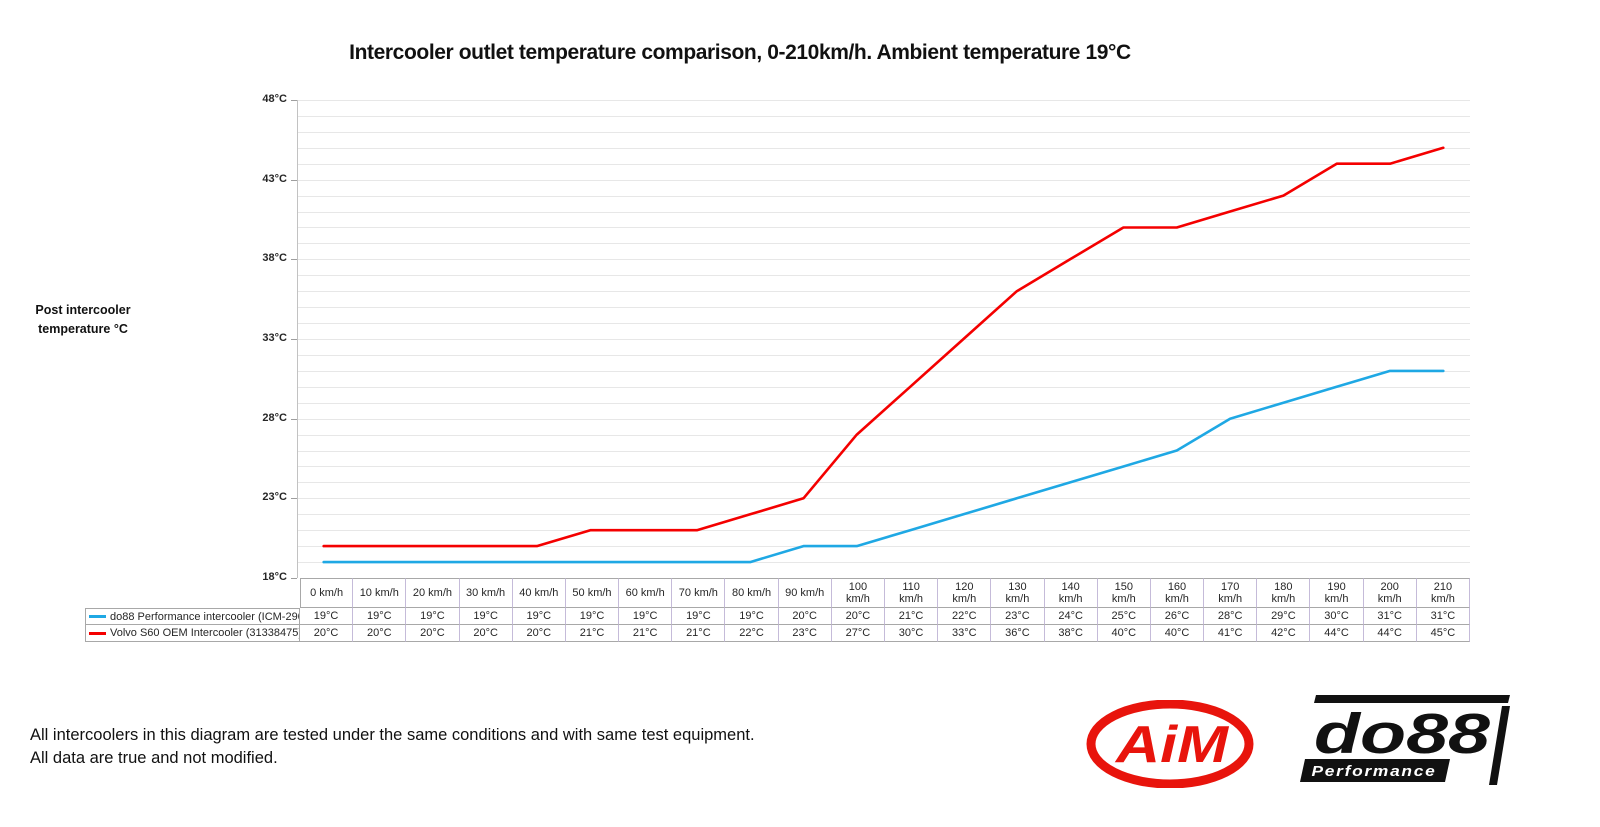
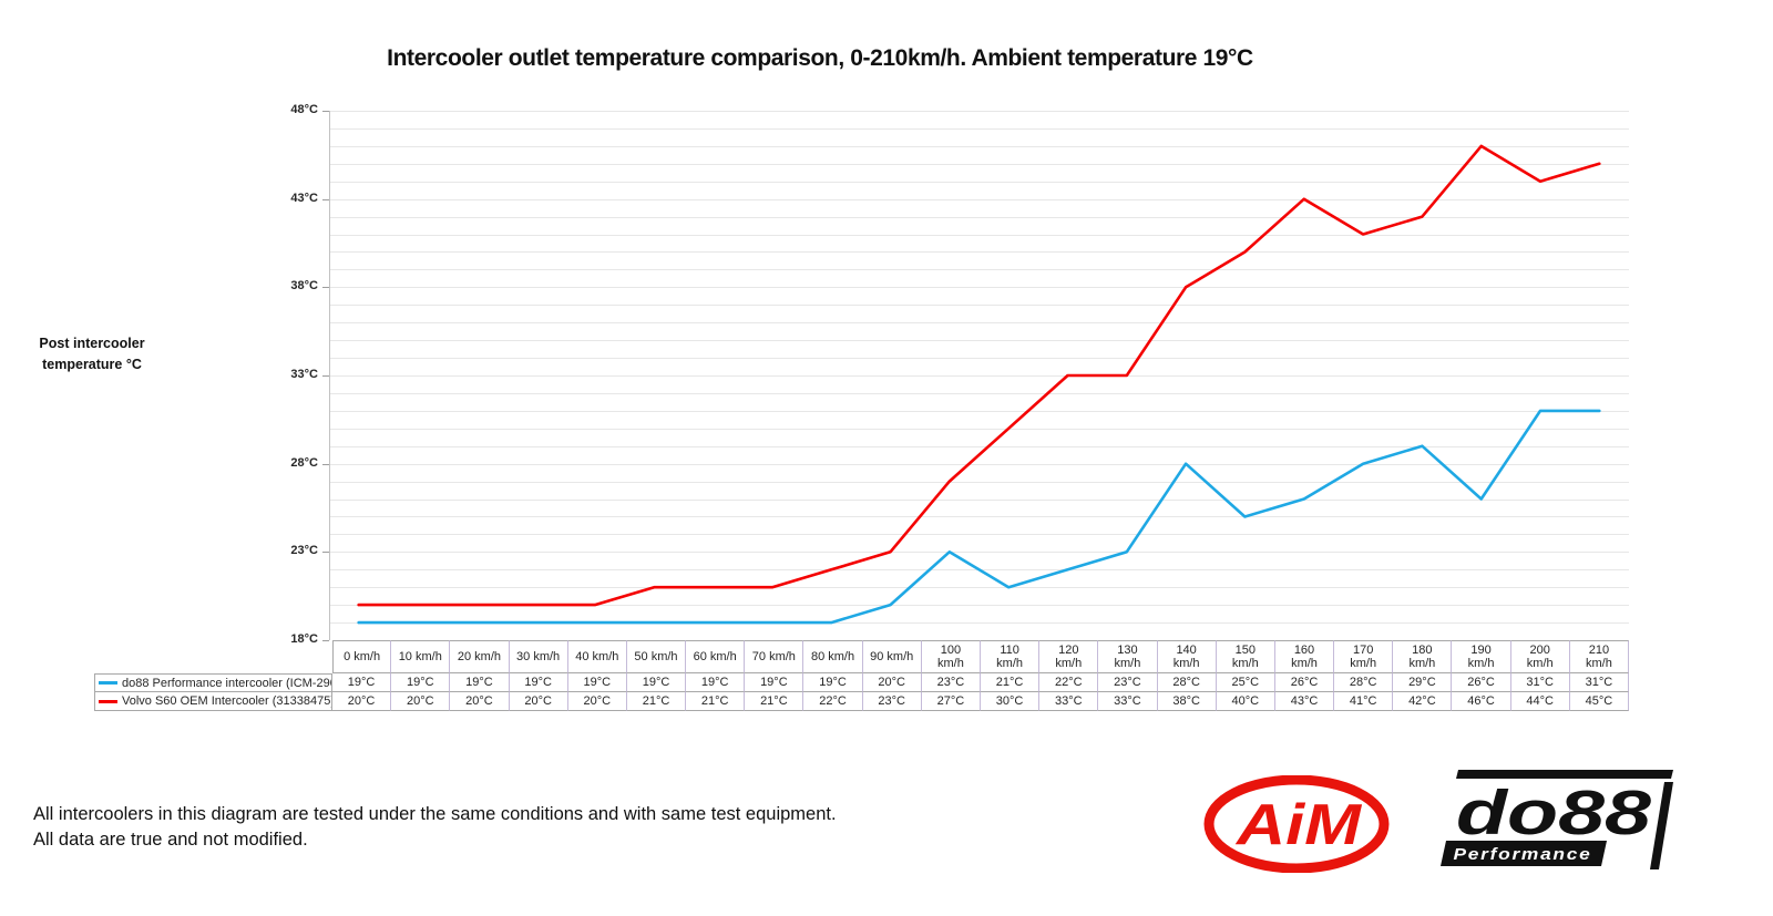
do88 Performance intercooler (ICM-290)/100: 20°C -> 23°C
Volvo S60 OEM Intercooler (31338475)/130: 36°C -> 33°C
do88 Performance intercooler (ICM-290)/140: 24°C -> 28°C
Volvo S60 OEM Intercooler (31338475)/160: 40°C -> 43°C
do88 Performance intercooler (ICM-290)/190: 30°C -> 26°C
Volvo S60 OEM Intercooler (31338475)/190: 44°C -> 46°C
